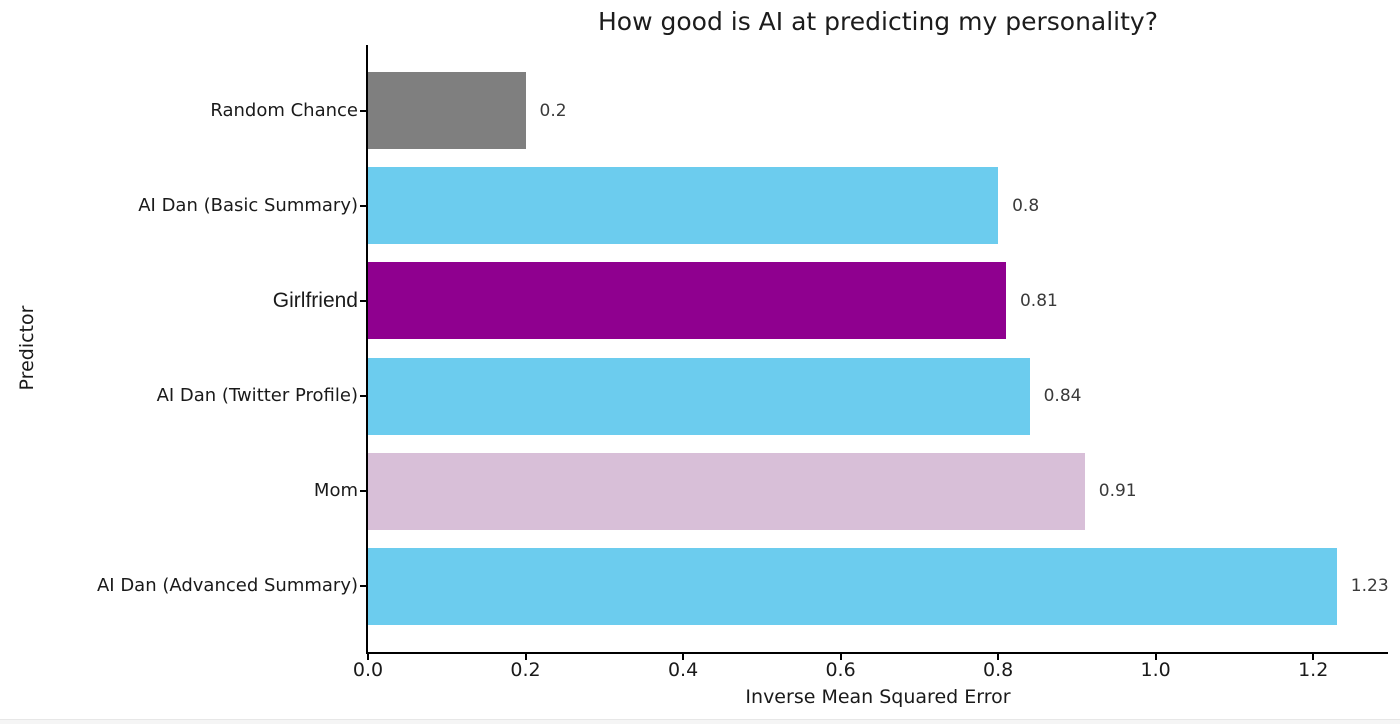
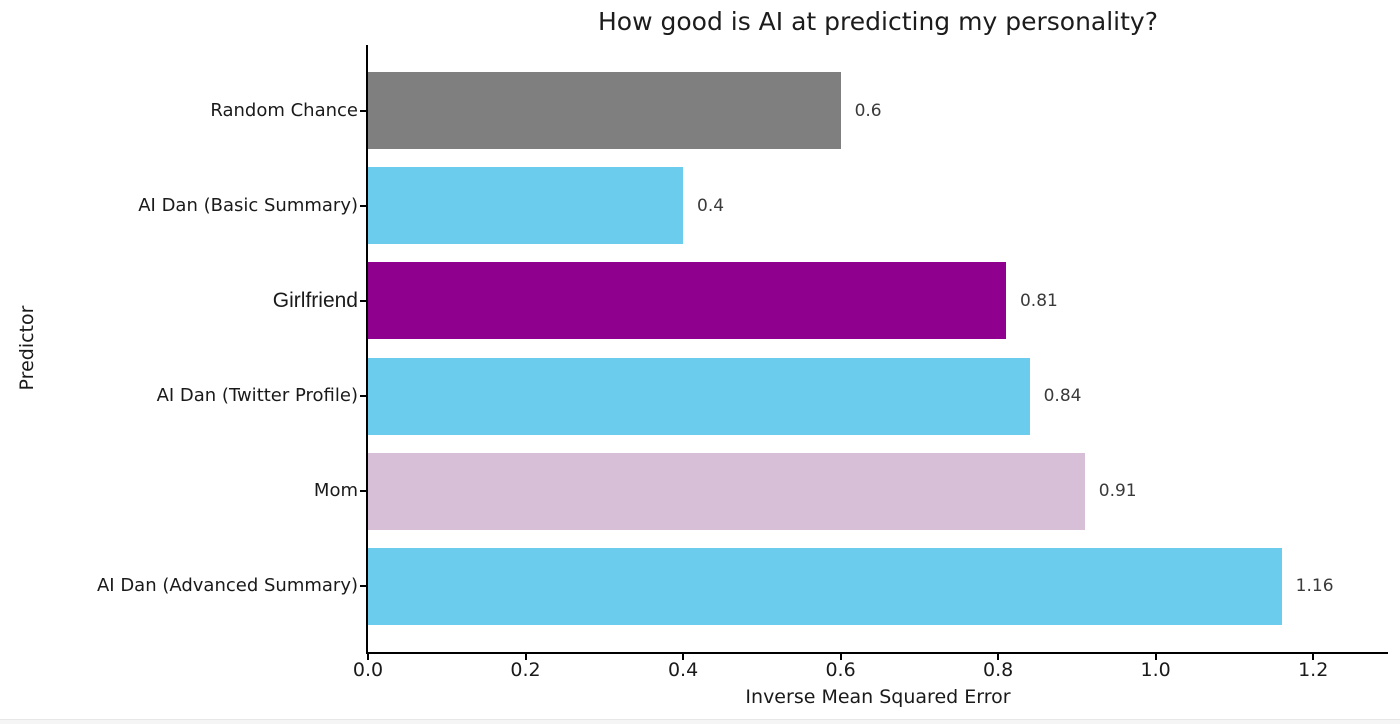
Random Chance: 0.2 -> 0.6
AI Dan (Basic Summary): 0.8 -> 0.4
AI Dan (Advanced Summary): 1.23 -> 1.16
